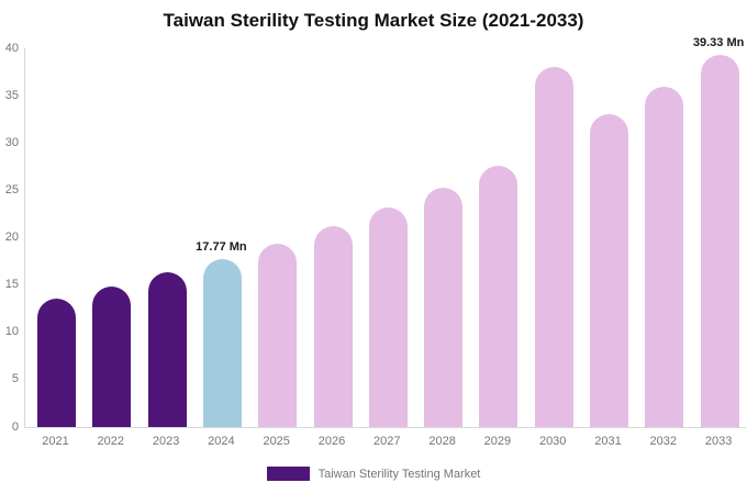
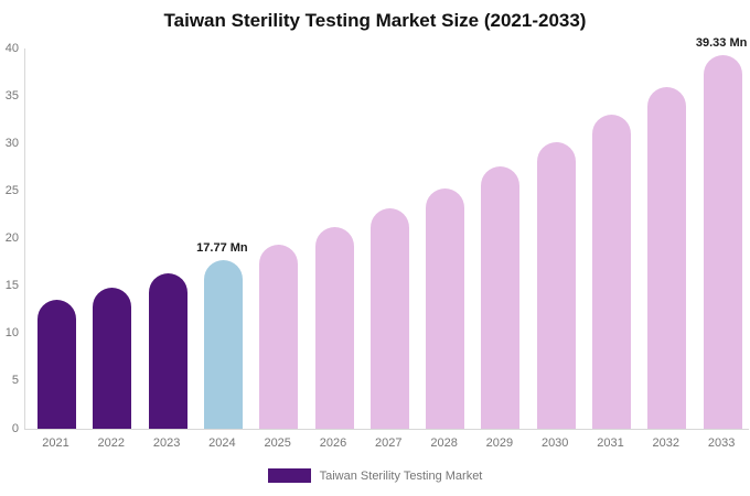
2030: 38 -> 30
